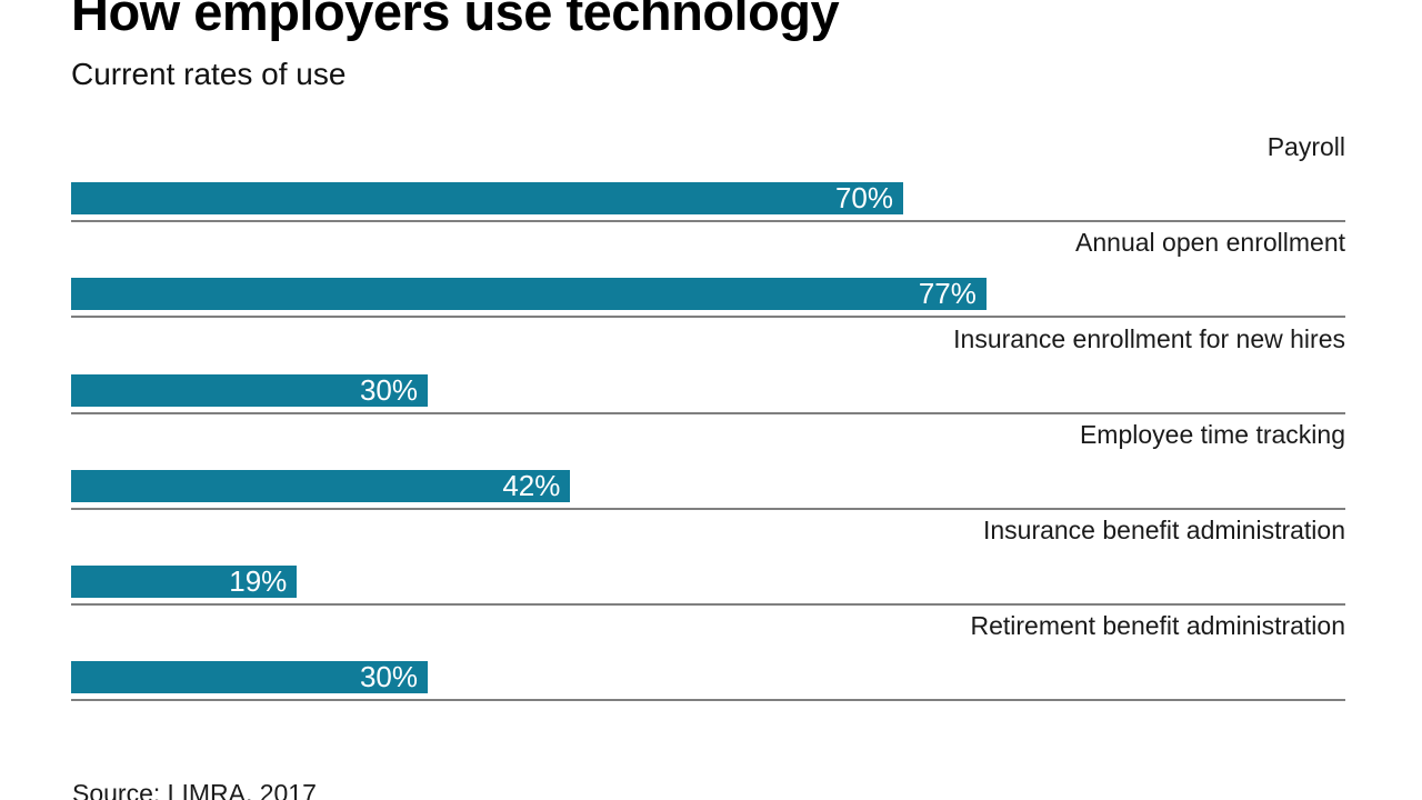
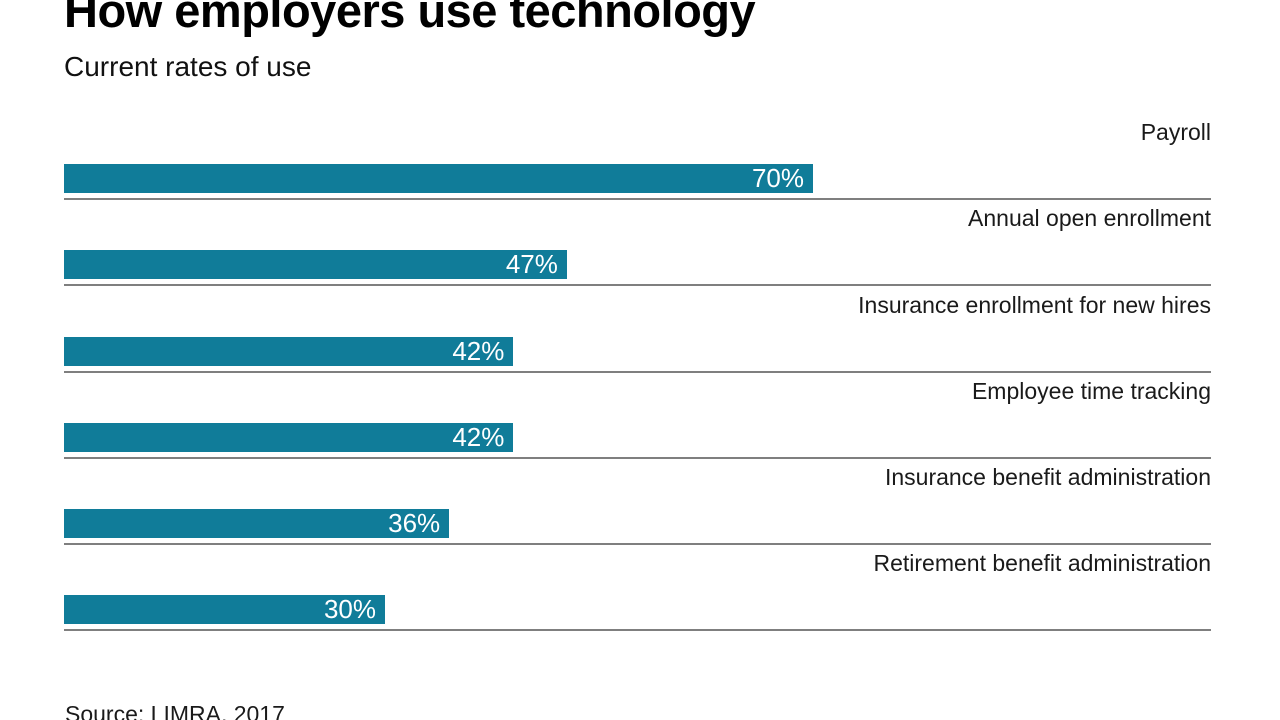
Annual open enrollment: 77% -> 47%
Insurance enrollment for new hires: 30% -> 42%
Insurance benefit administration: 19% -> 36%
